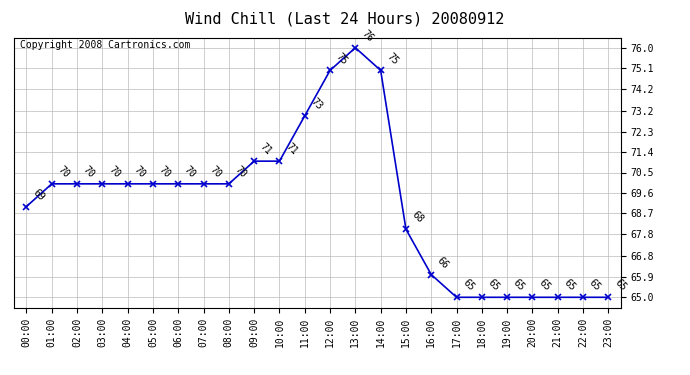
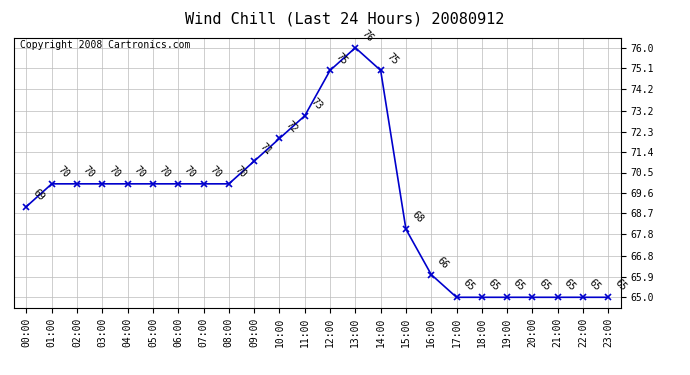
10:00: 71 -> 72
